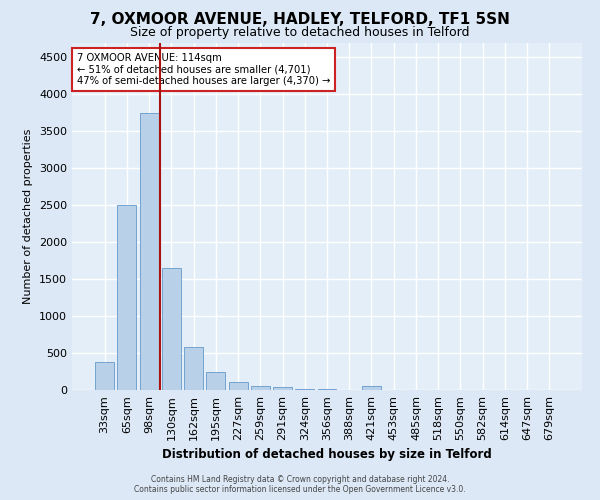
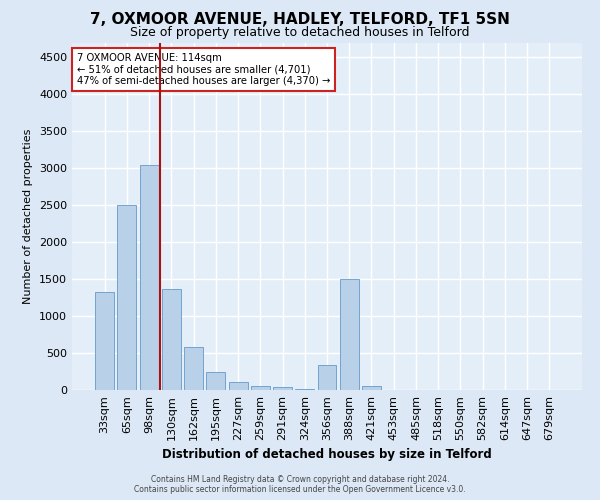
33sqm: 380 -> 1320
98sqm: 3750 -> 3040
130sqm: 1650 -> 1360
356sqm: 10 -> 340
388sqm: 0 -> 1500
